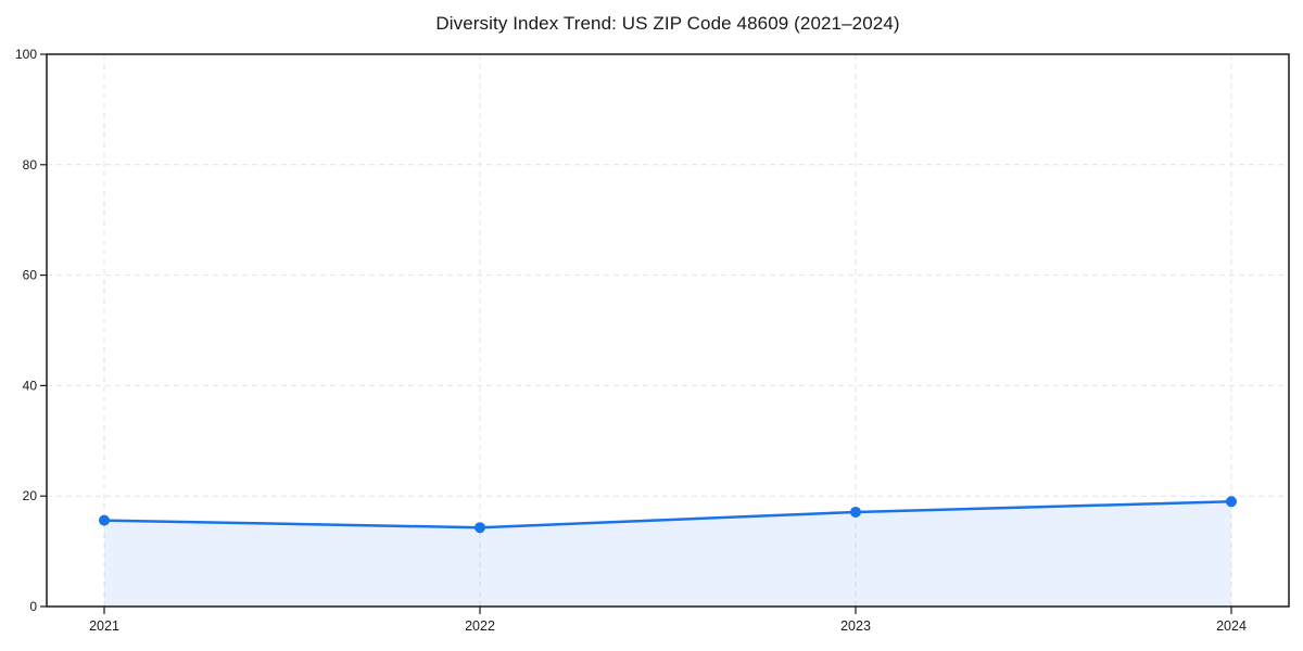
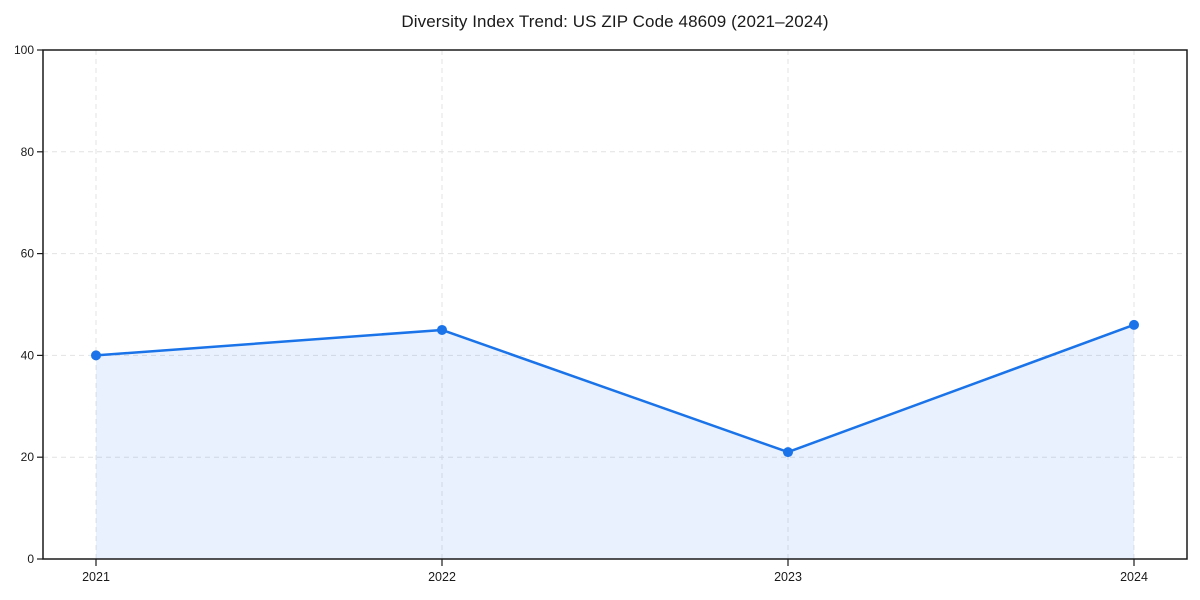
2021: 16 -> 40
2022: 14 -> 45
2023: 17 -> 21
2024: 19 -> 46
